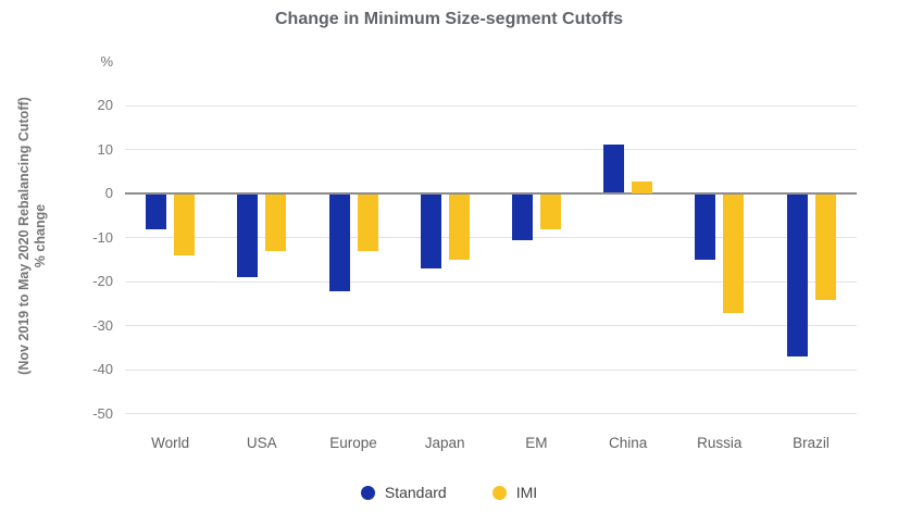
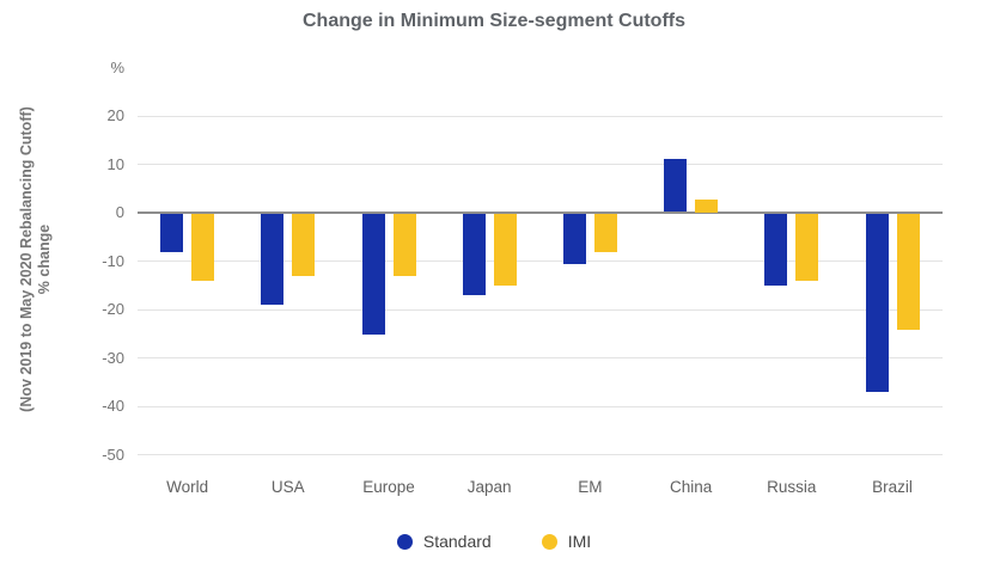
Standard/Europe: -22 -> -25
IMI/Russia: -27 -> -14
